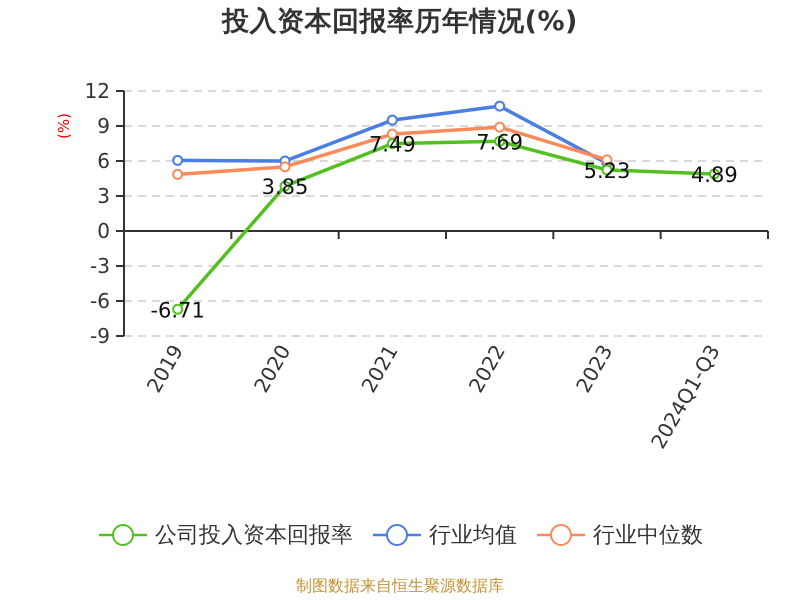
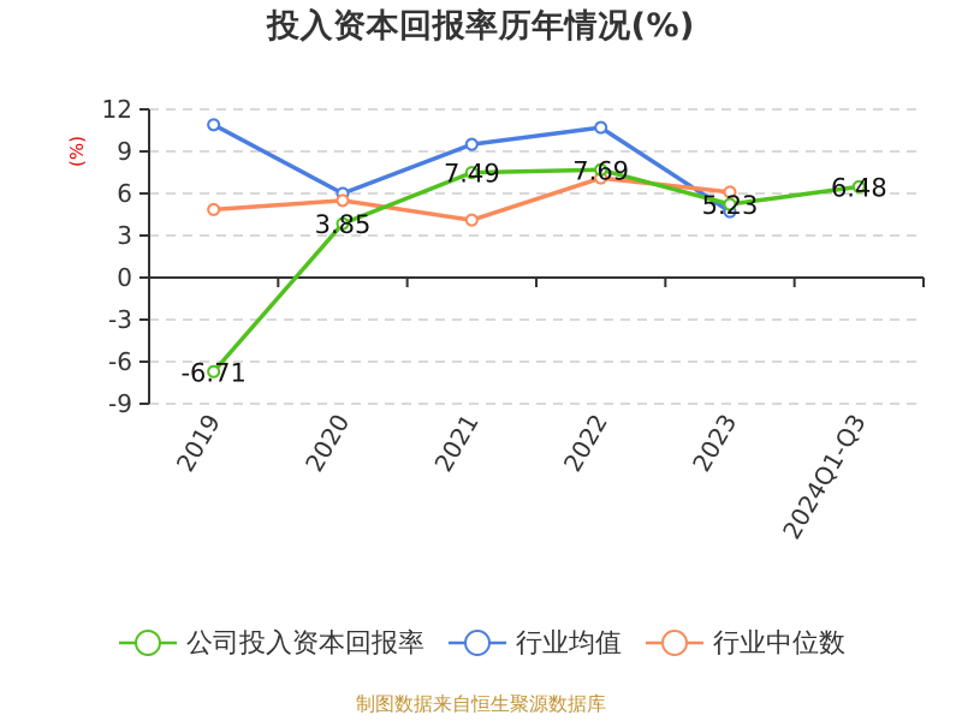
行业均值/2019: 6.0 -> 10.9
行业中位数/2021: 8.3 -> 4.1
行业中位数/2022: 8.9 -> 7.1
行业均值/2023: 5.8 -> 4.7
公司投入资本回报率/2024Q1-Q3: 4.89 -> 6.48
